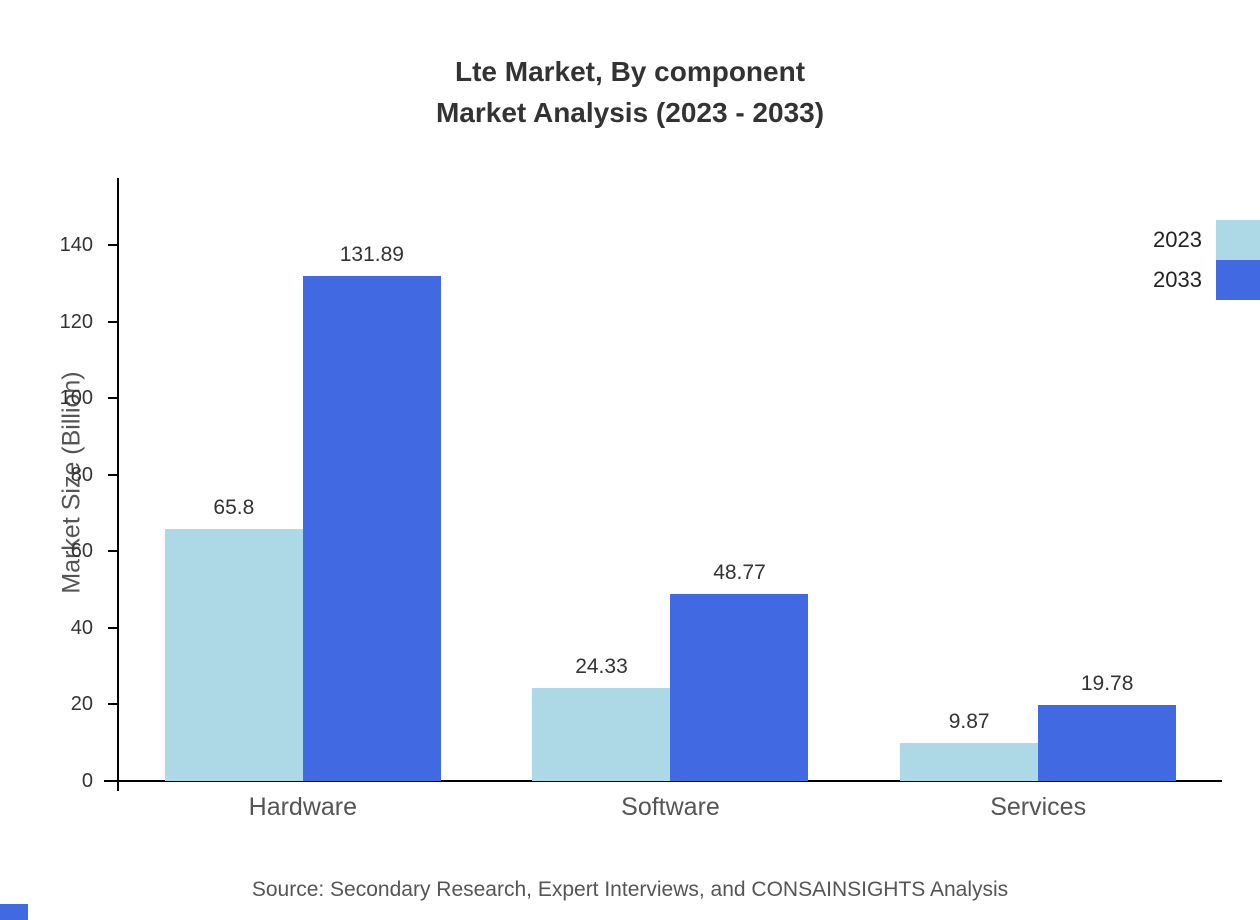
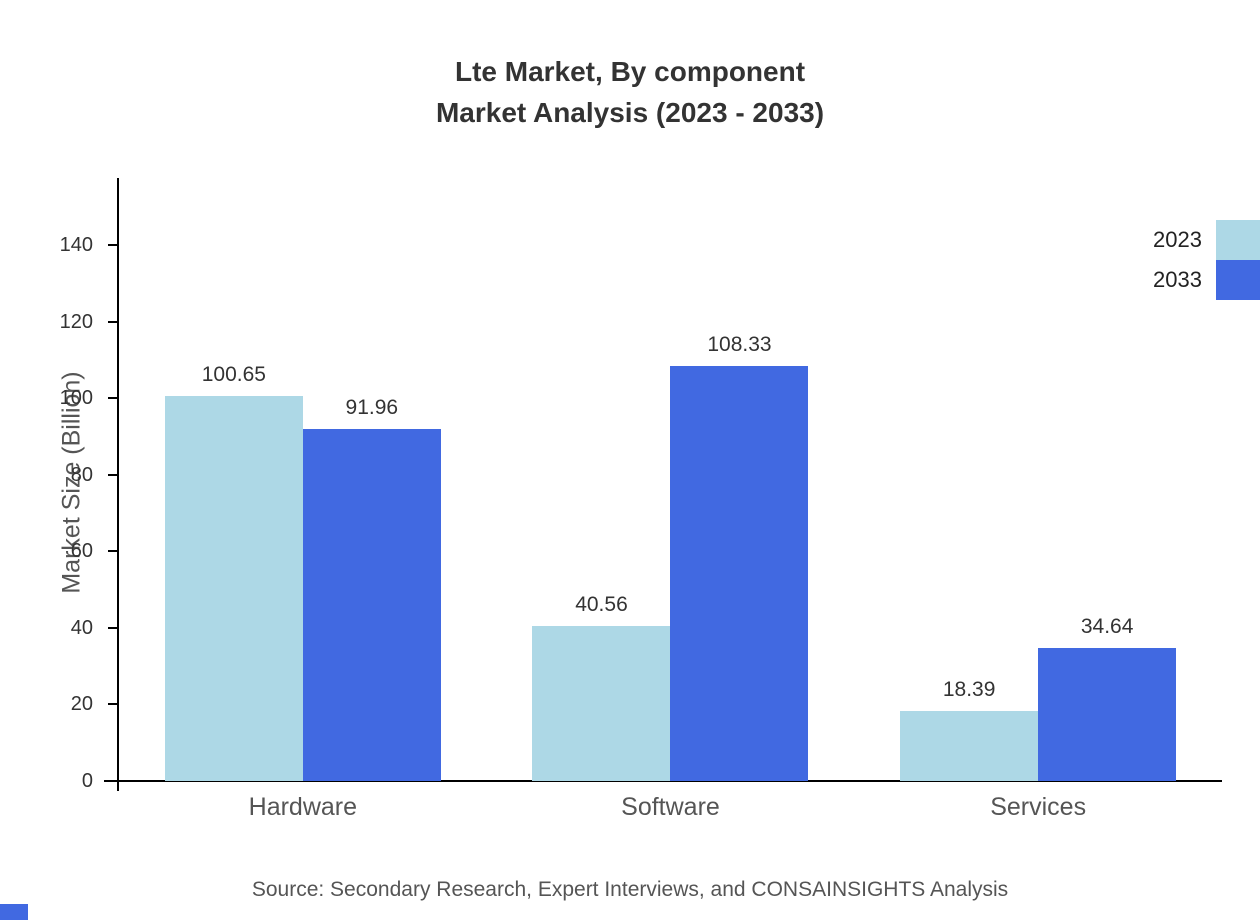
2023/Hardware: 65.8 -> 100.65
2033/Hardware: 131.89 -> 91.96
2023/Software: 24.33 -> 40.56
2033/Software: 48.77 -> 108.33
2023/Services: 9.87 -> 18.39
2033/Services: 19.78 -> 34.64
